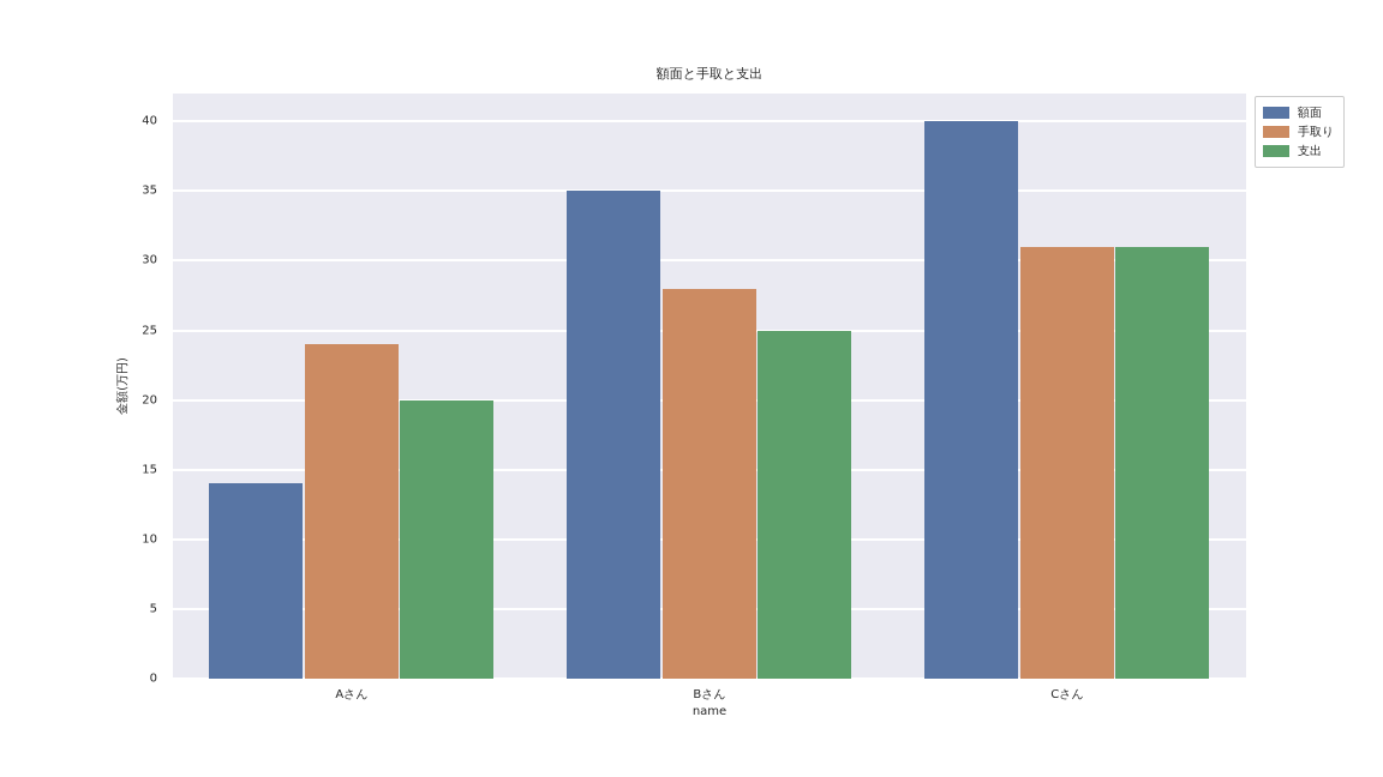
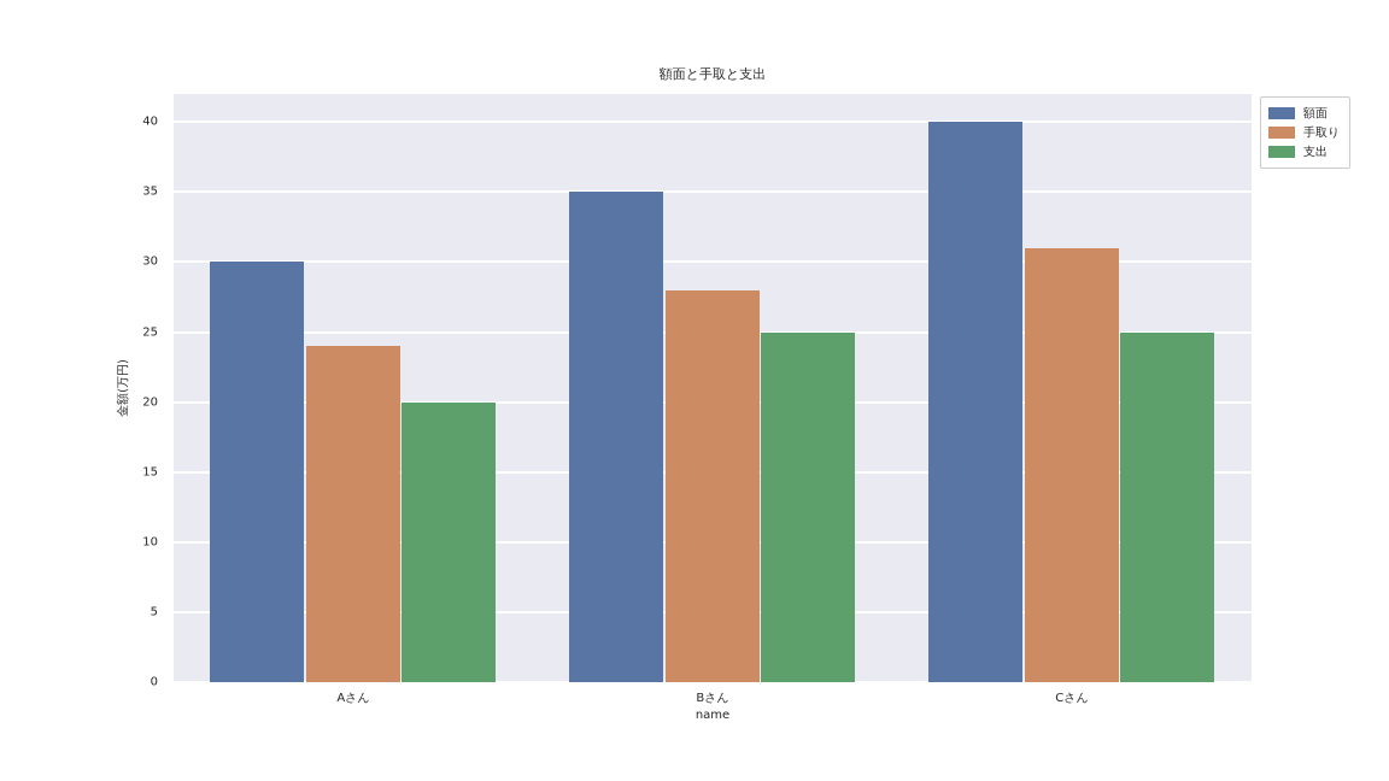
額面/Aさん: 14 -> 30
支出/Cさん: 31 -> 25
